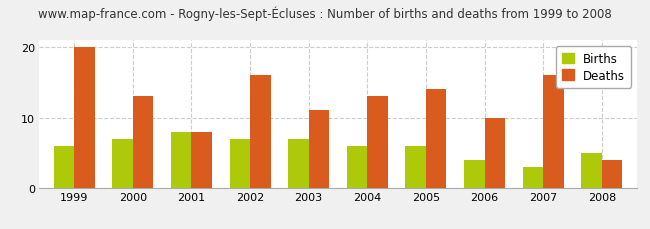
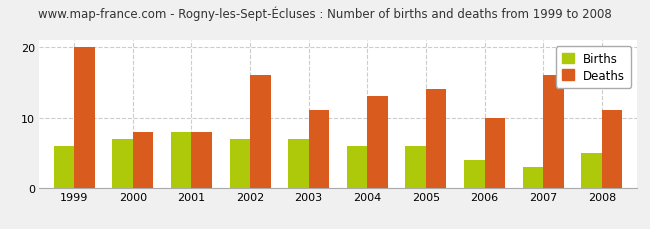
Deaths/2000: 13 -> 8
Deaths/2008: 4 -> 11
